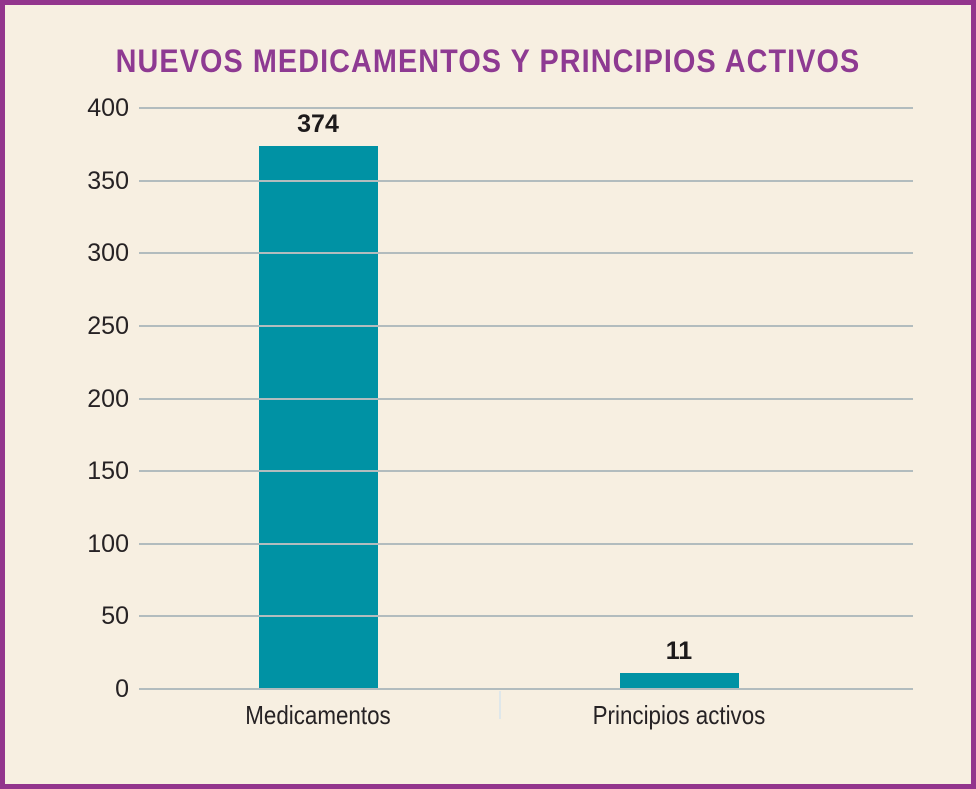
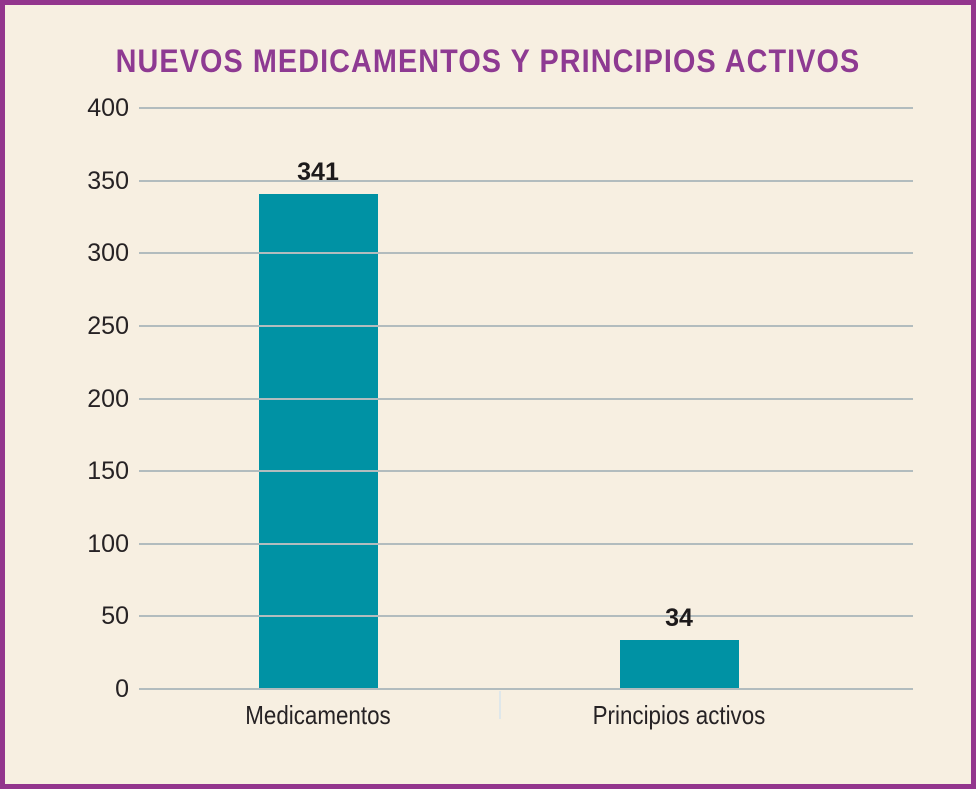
Medicamentos: 374 -> 341
Principios activos: 11 -> 34
